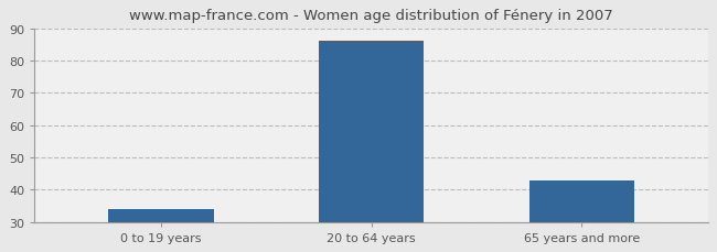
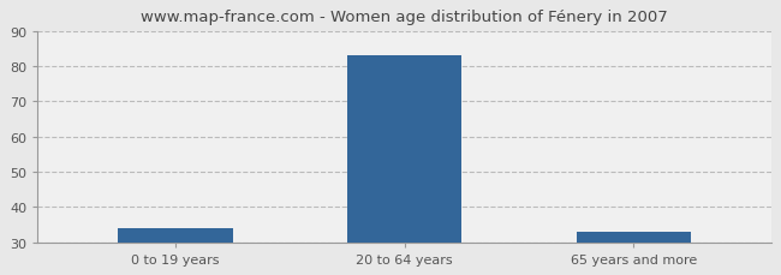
20 to 64 years: 86 -> 83
65 years and more: 43 -> 33
